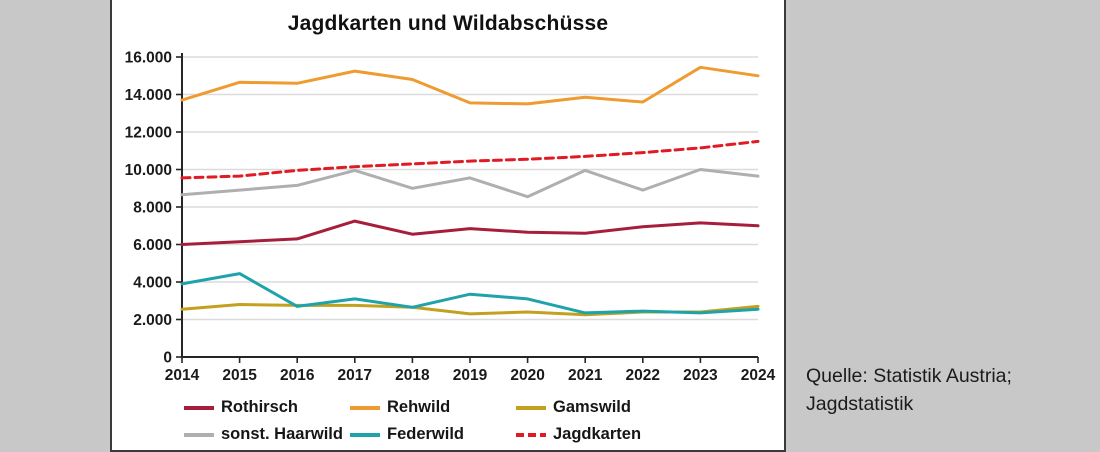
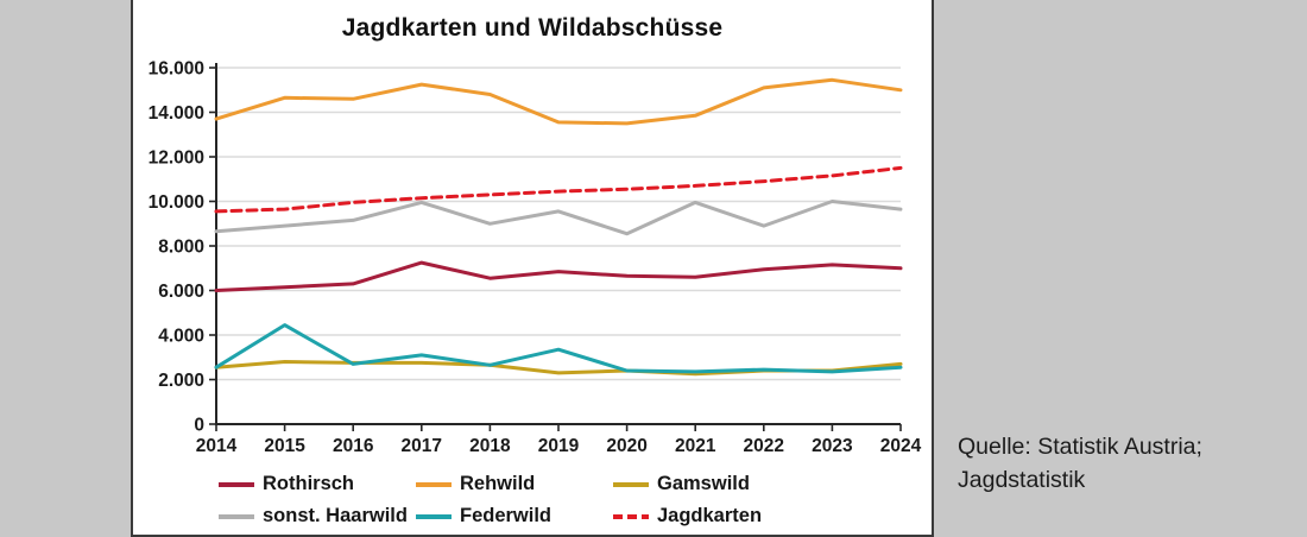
Federwild/2014: 3900 -> 2600
Federwild/2020: 3100 -> 2400
Rehwild/2022: 13600 -> 15100
